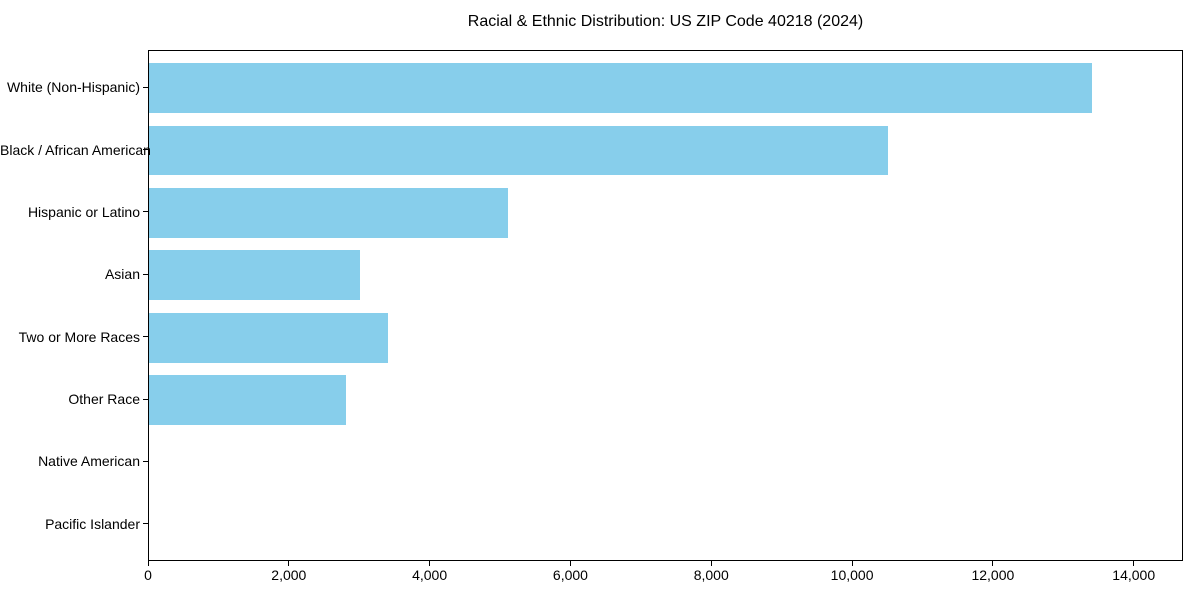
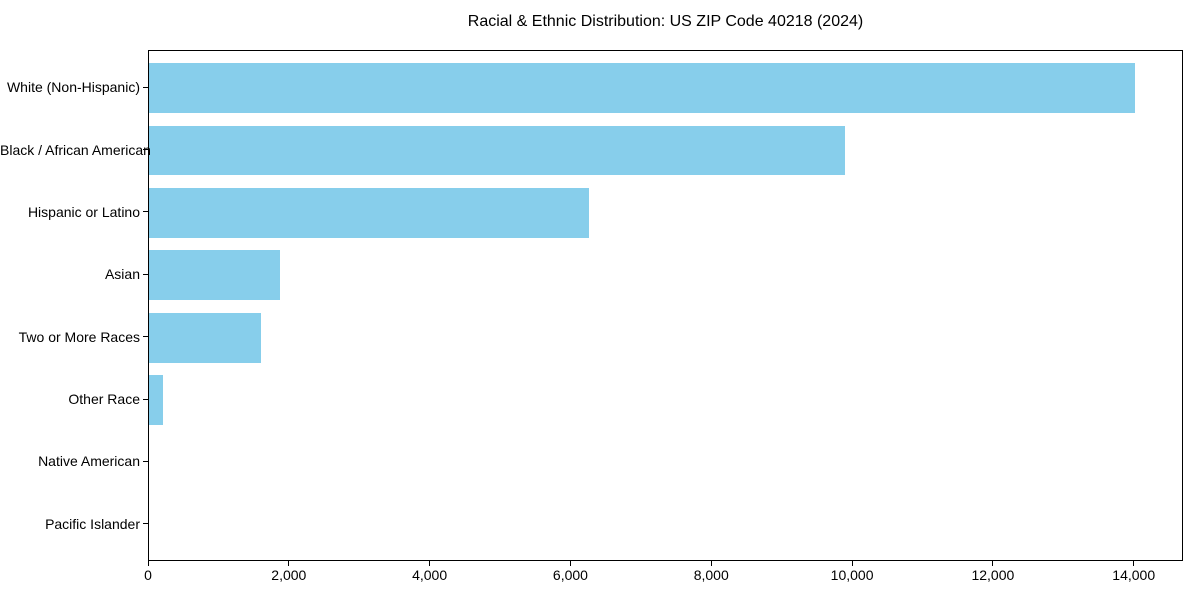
White (Non-Hispanic): 13400 -> 14000
Black / African American: 10500 -> 9900
Hispanic or Latino: 5100 -> 6200
Asian: 3000 -> 1900
Two or More Races: 3400 -> 1600
Other Race: 2800 -> 200
